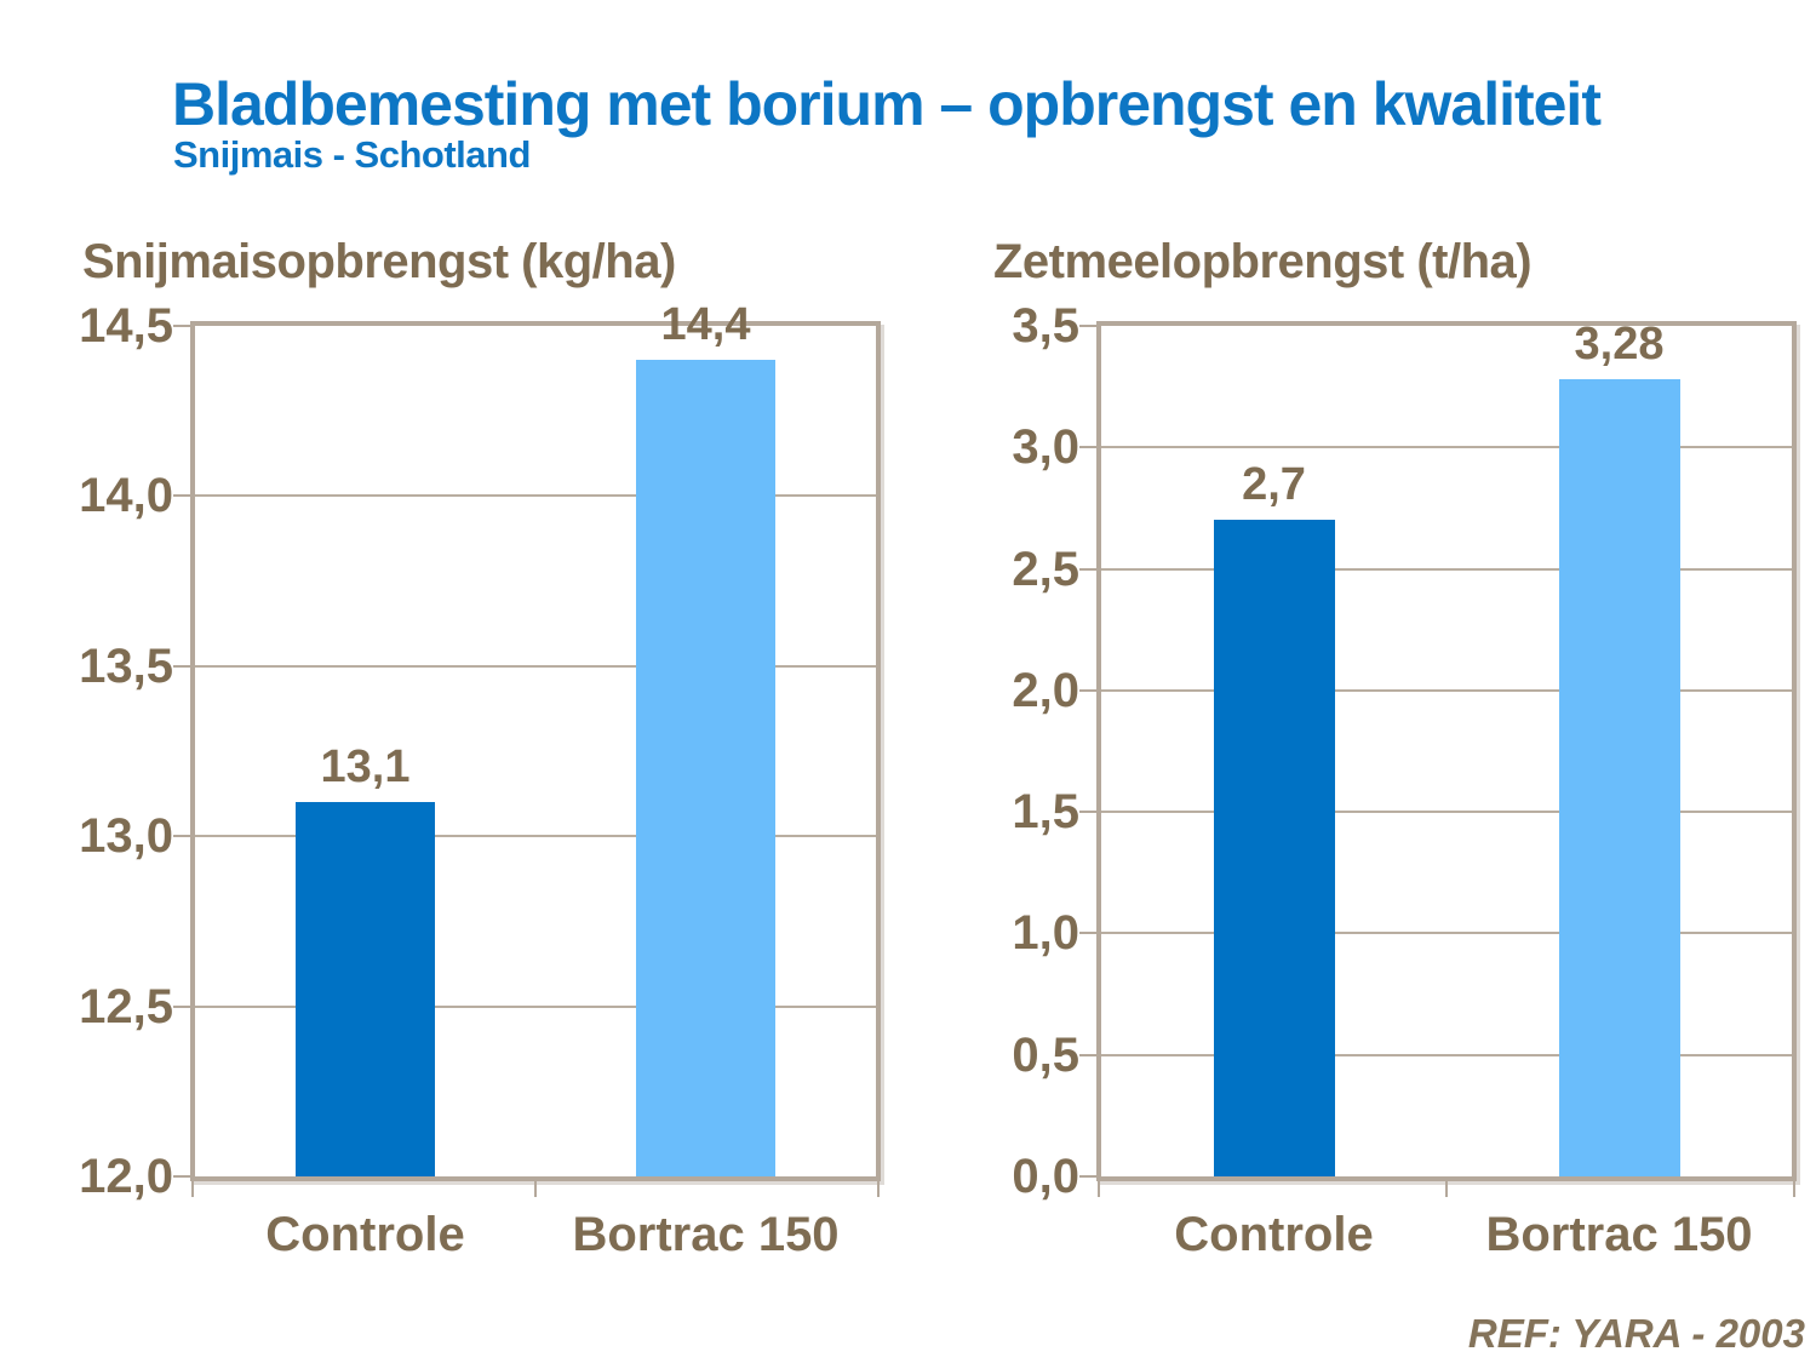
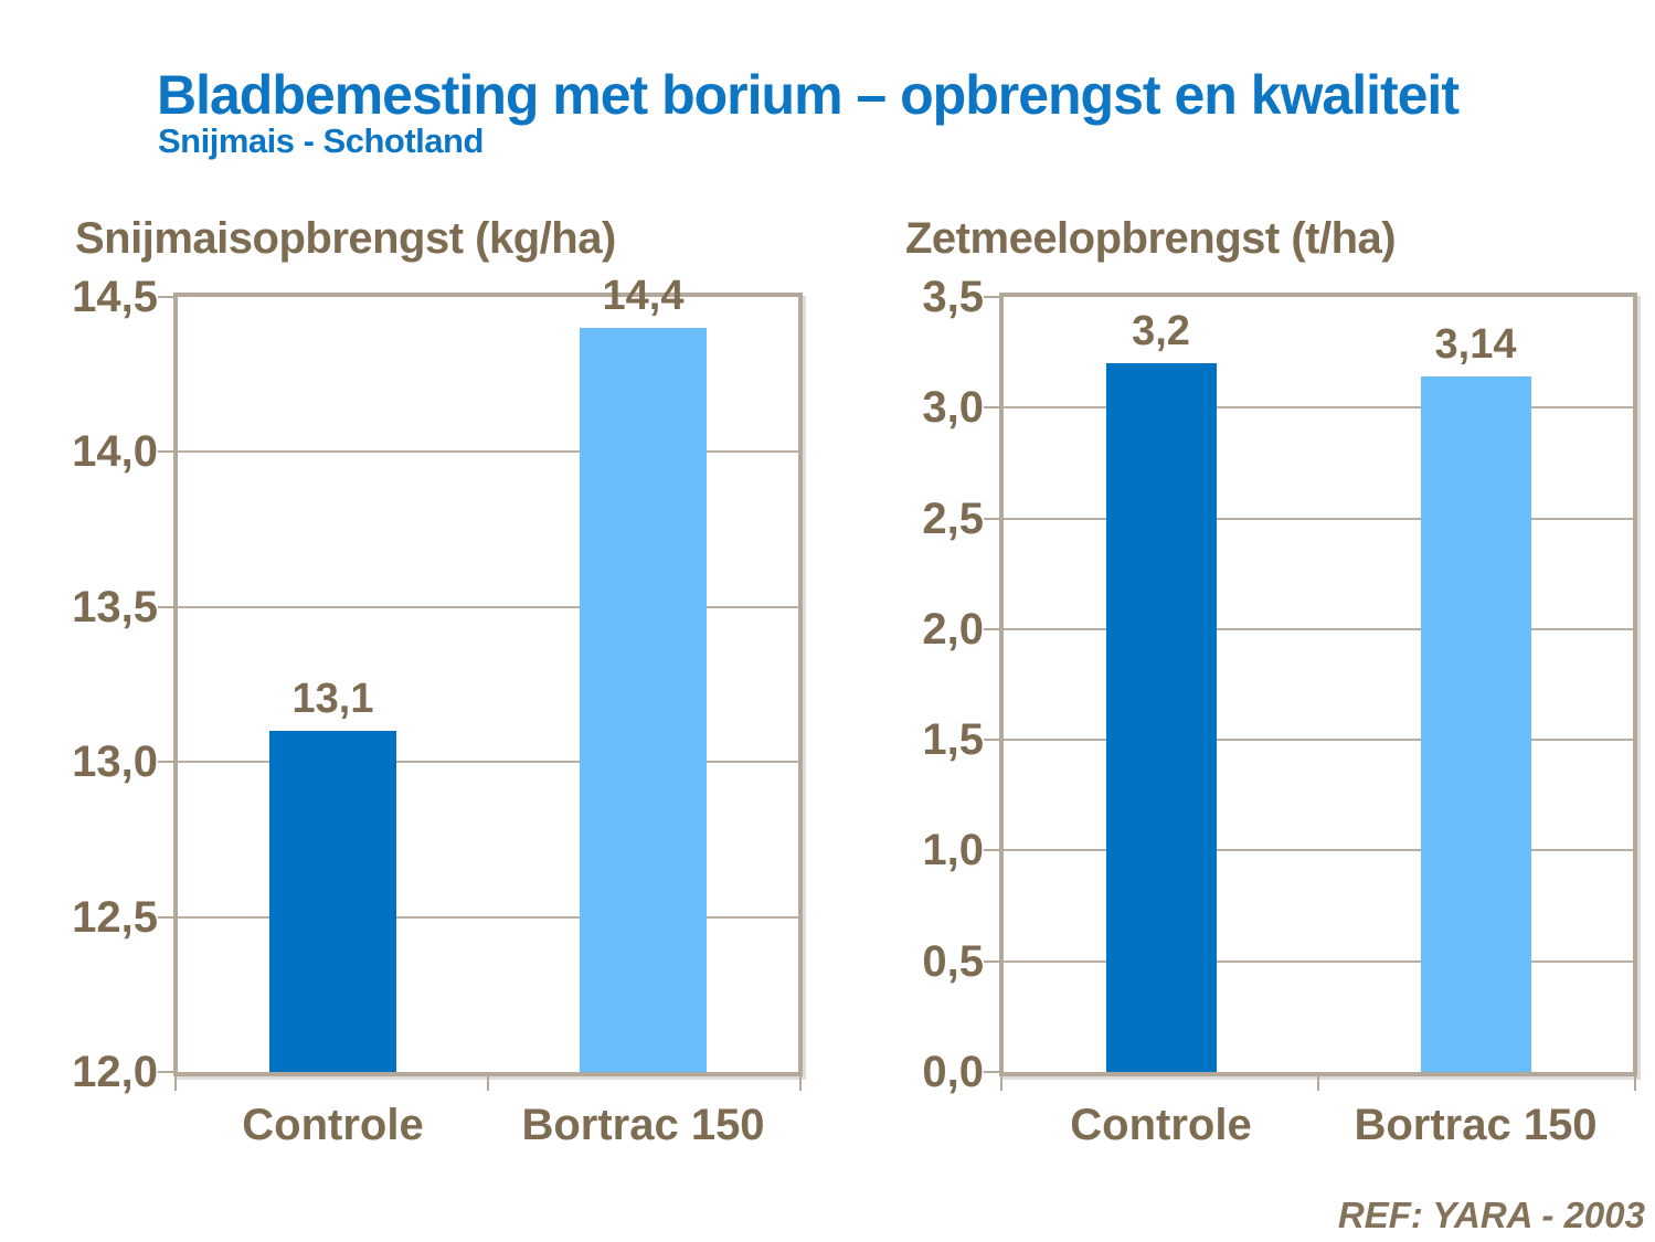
Zetmeelopbrengst (t/ha)/Controle: 2,7 -> 3,2
Zetmeelopbrengst (t/ha)/Bortrac 150: 3,28 -> 3,14
